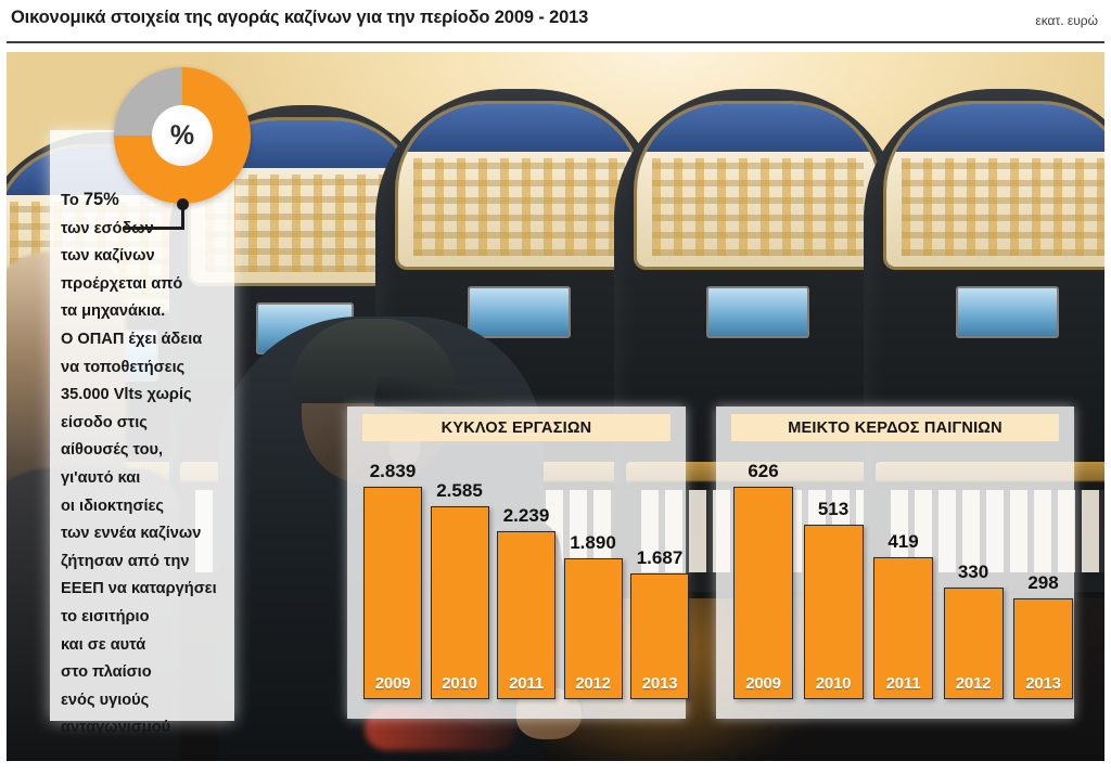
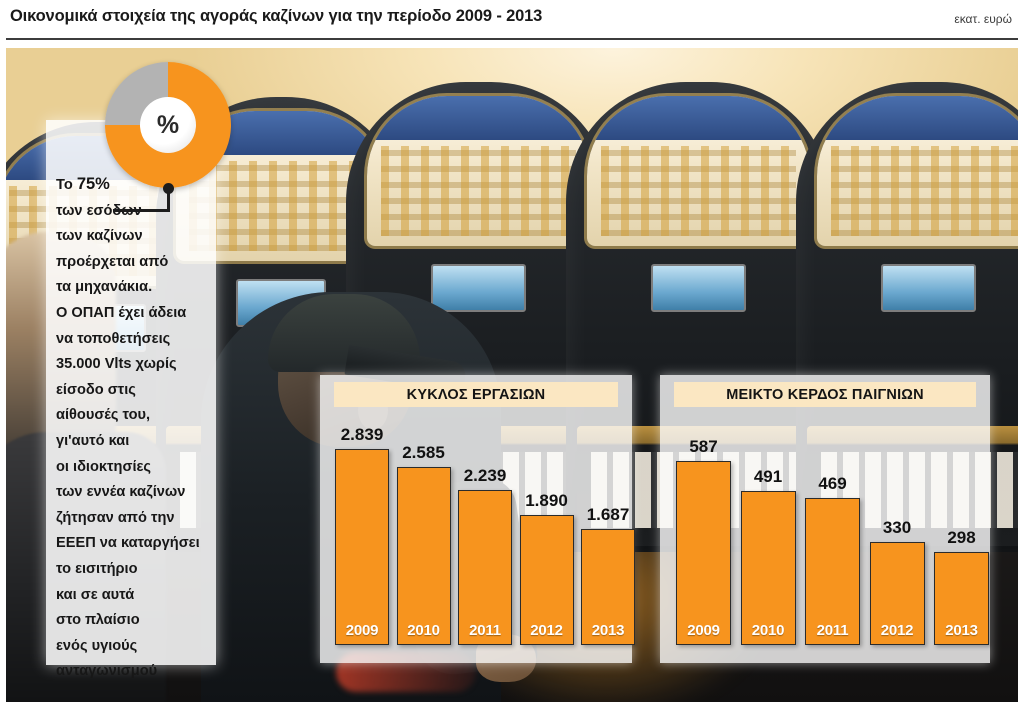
ΜΕΙΚΤΟ ΚΕΡΔΟΣ ΠΑΙΓΝΙΩΝ/2009: 626 -> 587
ΜΕΙΚΤΟ ΚΕΡΔΟΣ ΠΑΙΓΝΙΩΝ/2010: 513 -> 491
ΜΕΙΚΤΟ ΚΕΡΔΟΣ ΠΑΙΓΝΙΩΝ/2011: 419 -> 469
